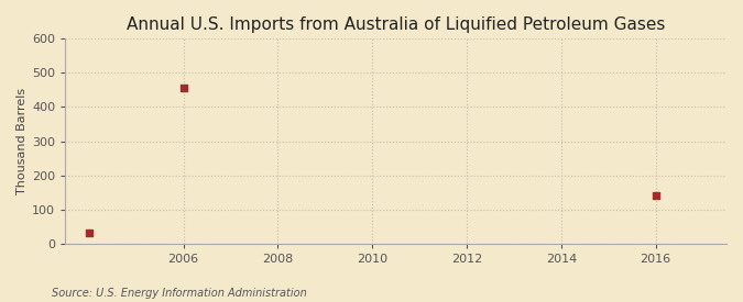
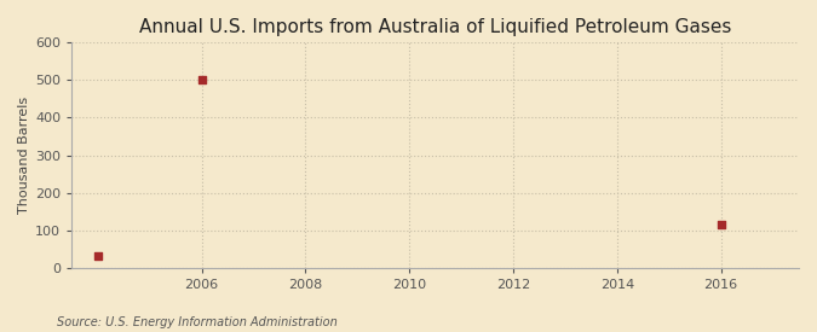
2006: 455 -> 500
2016: 140 -> 115
